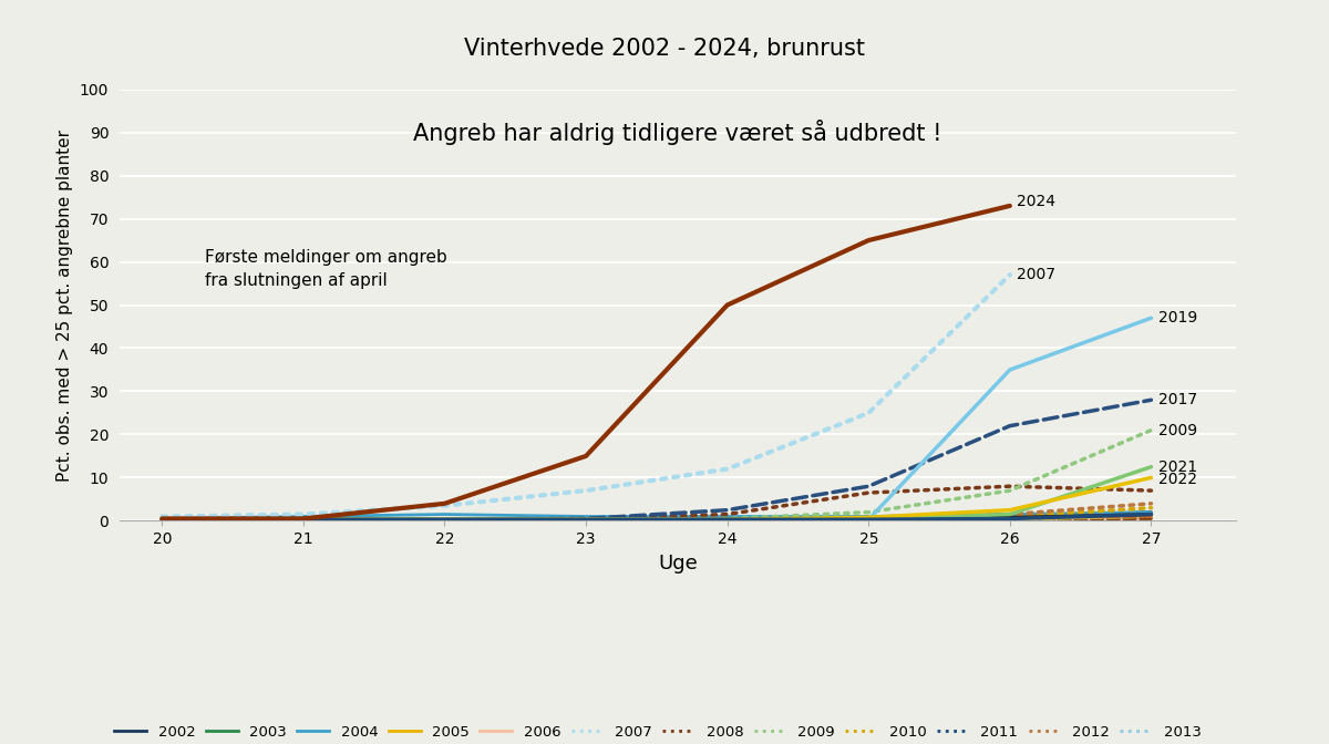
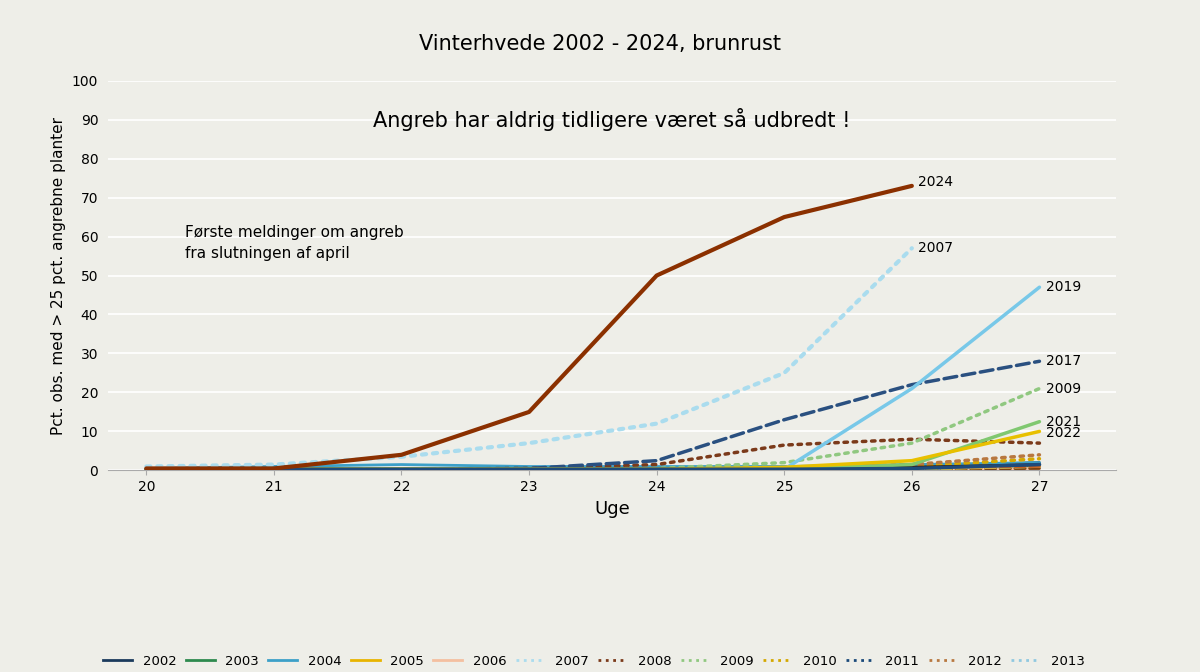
2017/25: 8.0 -> 13.0
2019/26: 35.0 -> 21.0
